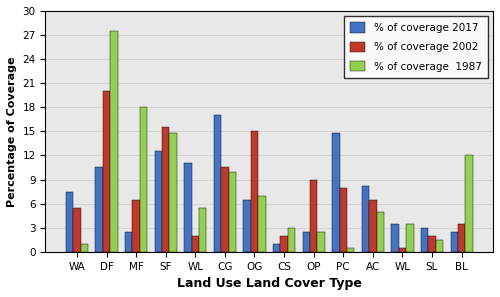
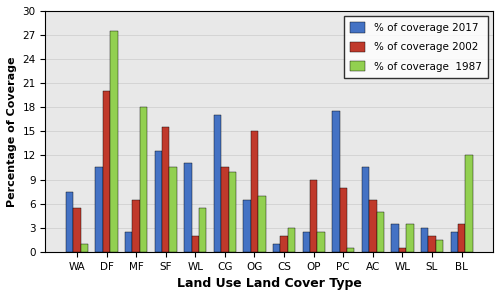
% of coverage 1987/SF: 14.8 -> 10.5
% of coverage 2017/PC: 14.8 -> 17.5
% of coverage 2017/AC: 8.2 -> 10.5
